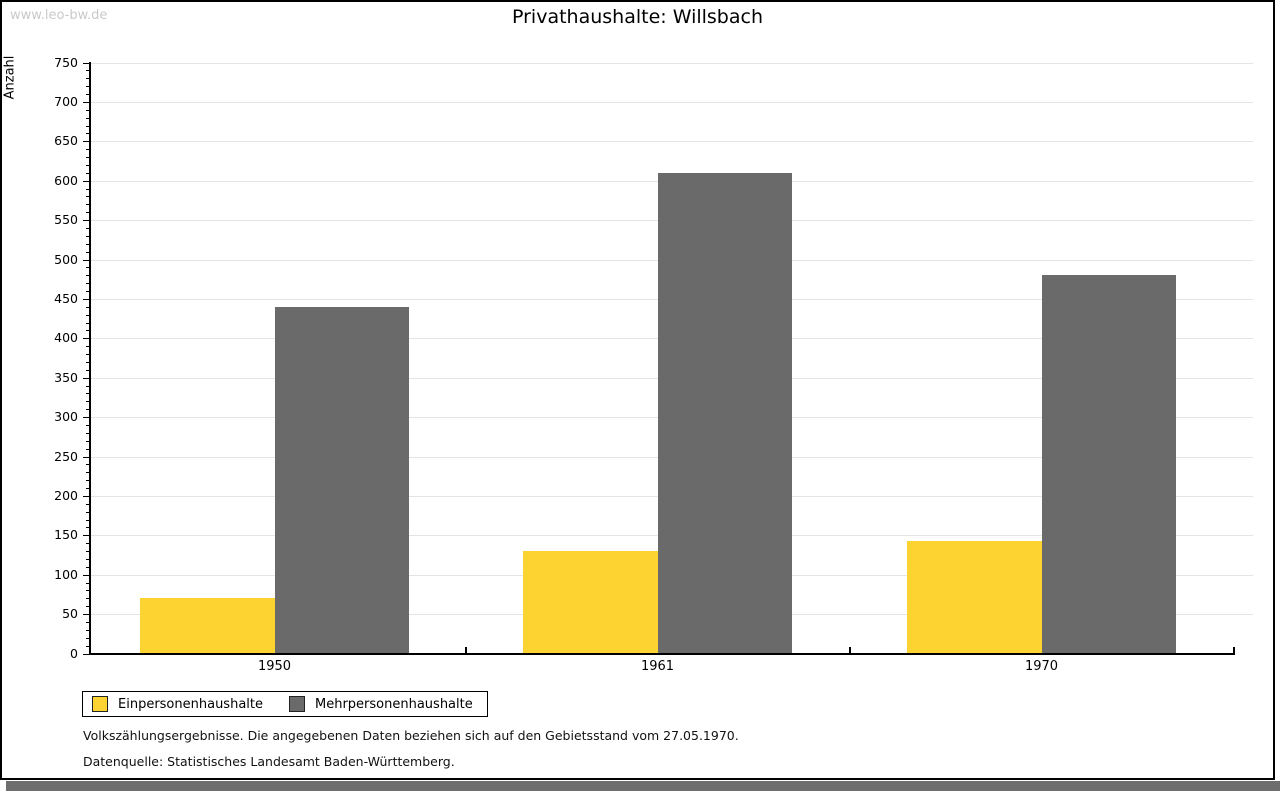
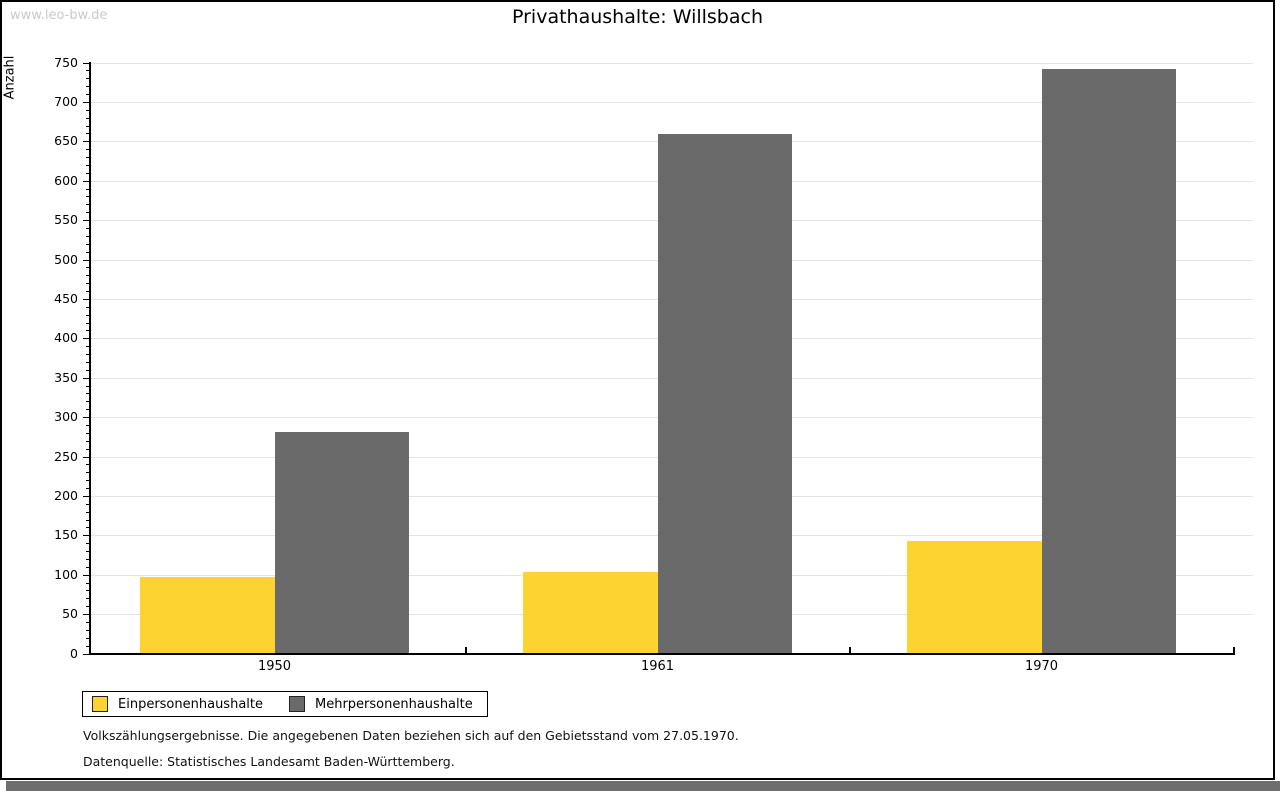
Einpersonenhaushalte/1950: 70 -> 100
Mehrpersonenhaushalte/1950: 440 -> 280
Einpersonenhaushalte/1961: 130 -> 100
Mehrpersonenhaushalte/1961: 610 -> 660
Mehrpersonenhaushalte/1970: 480 -> 740
